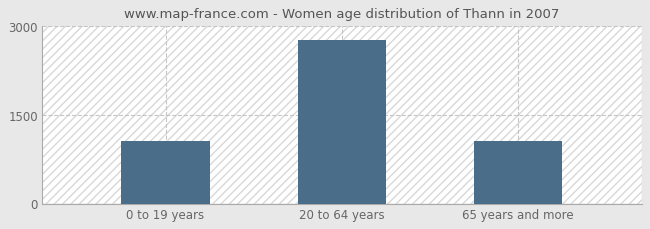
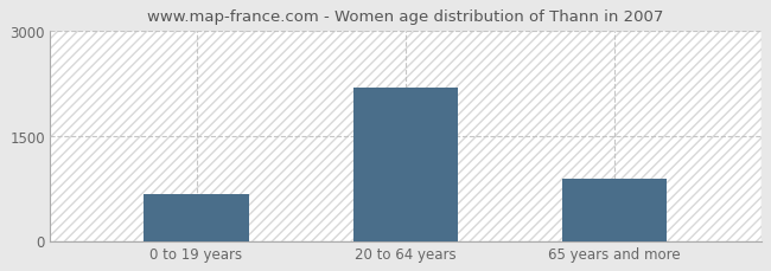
0 to 19 years: 1050 -> 660
20 to 64 years: 2750 -> 2180
65 years and more: 1060 -> 880
